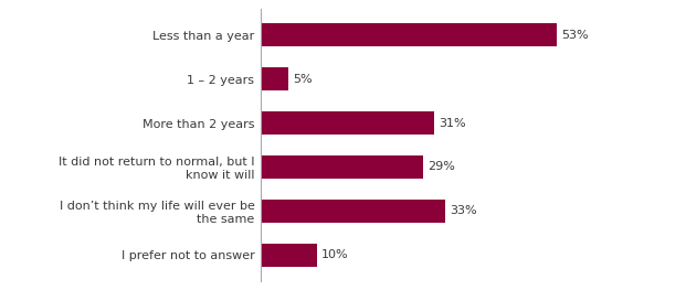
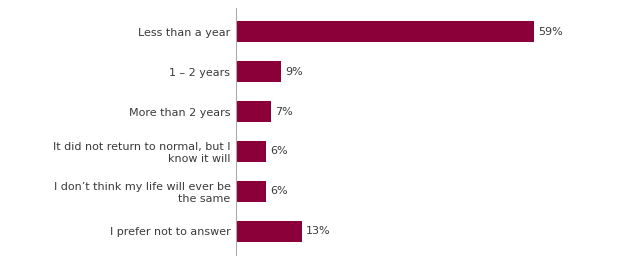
Less than a year: 53% -> 59%
1 – 2 years: 5% -> 9%
More than 2 years: 31% -> 7%
It did not return to normal, but I know it will: 29% -> 6%
I don’t think my life will ever be the same: 33% -> 6%
I prefer not to answer: 10% -> 13%
